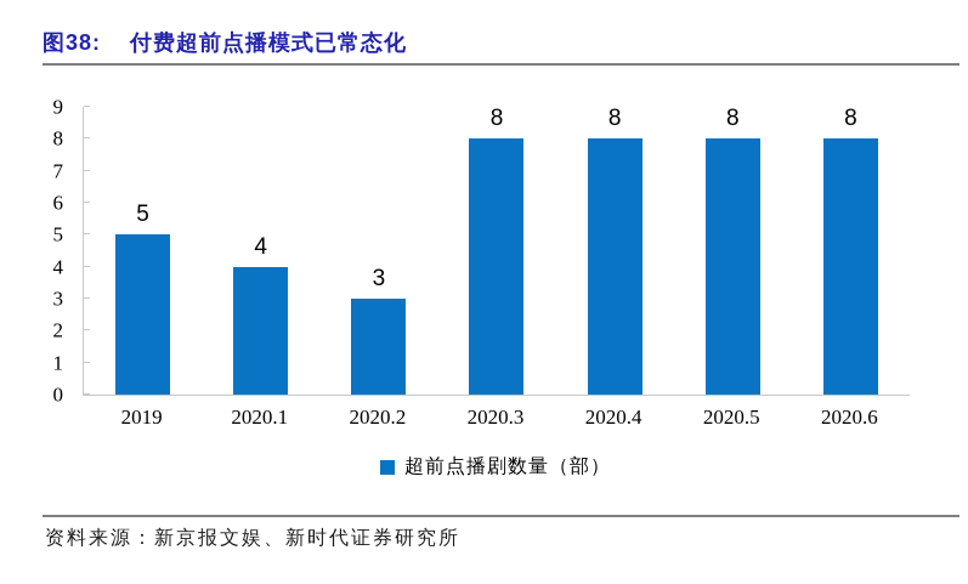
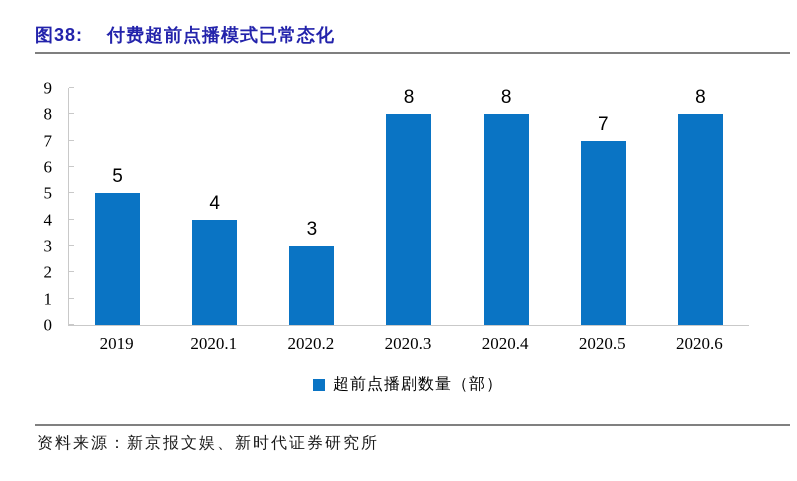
2020.5: 8 -> 7
